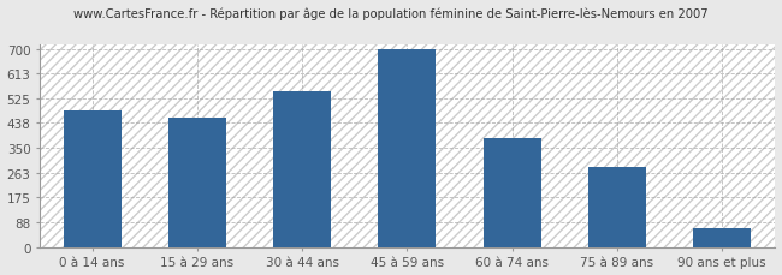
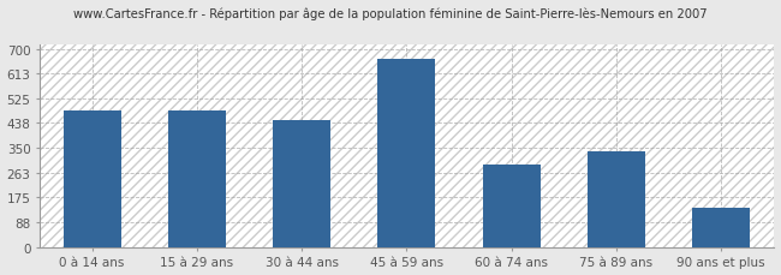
15 à 29 ans: 455 -> 480
30 à 44 ans: 550 -> 450
45 à 59 ans: 700 -> 665
60 à 74 ans: 385 -> 290
75 à 89 ans: 285 -> 340
90 ans et plus: 65 -> 140
